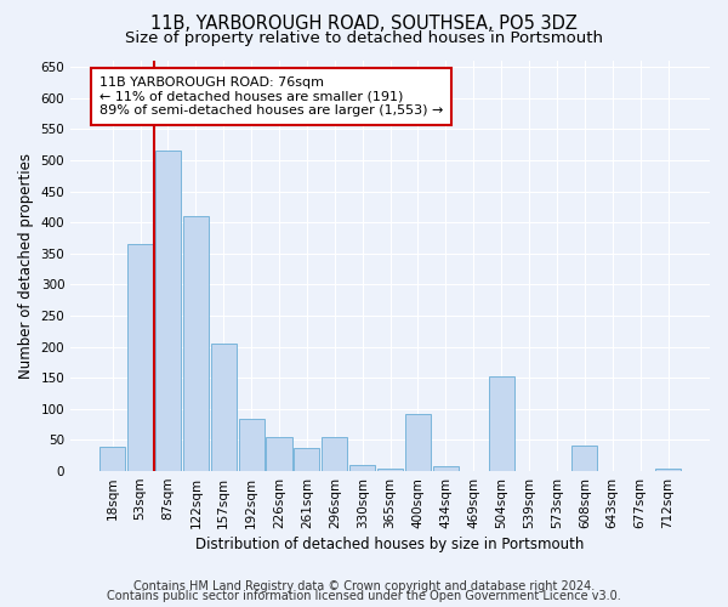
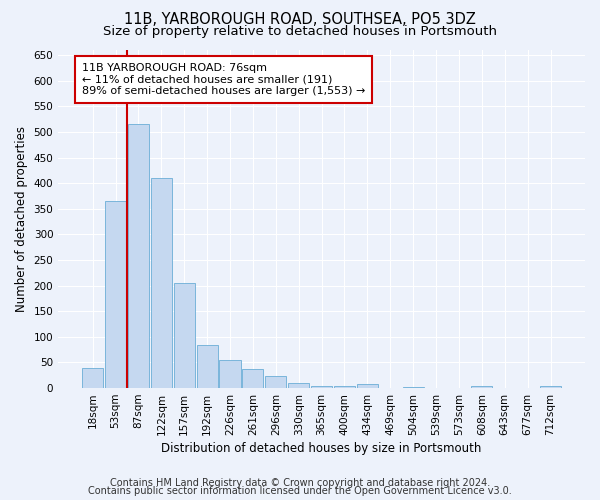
296sqm: 54 -> 23
400sqm: 92 -> 5
504sqm: 152 -> 3
608sqm: 42 -> 4
